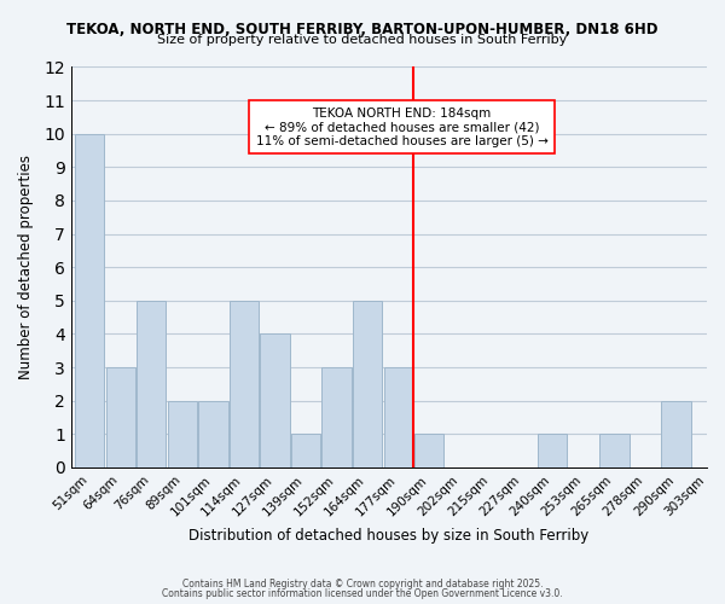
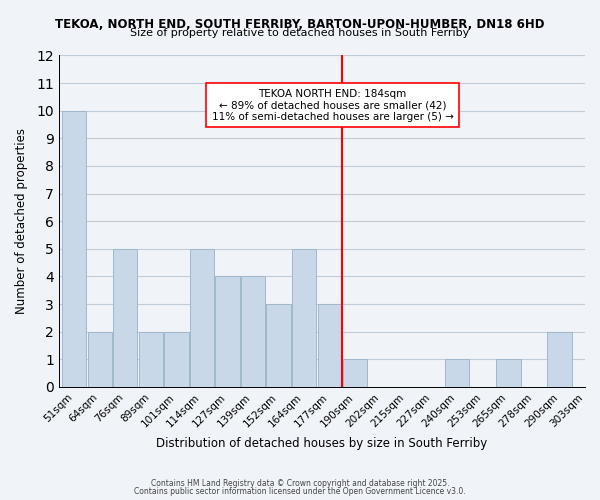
64sqm: 3 -> 2
139sqm: 1 -> 4
